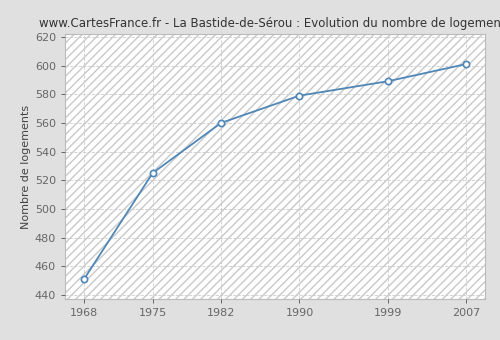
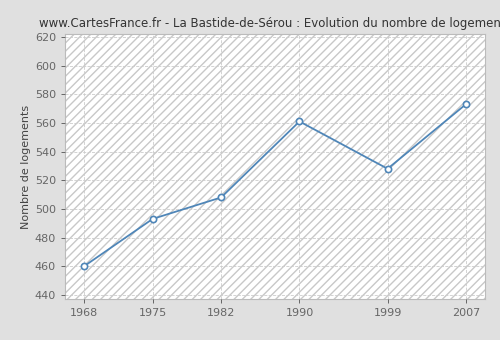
1968: 451 -> 460
1975: 525 -> 493
1982: 560 -> 508
1990: 579 -> 561
1999: 589 -> 528
2007: 601 -> 573
